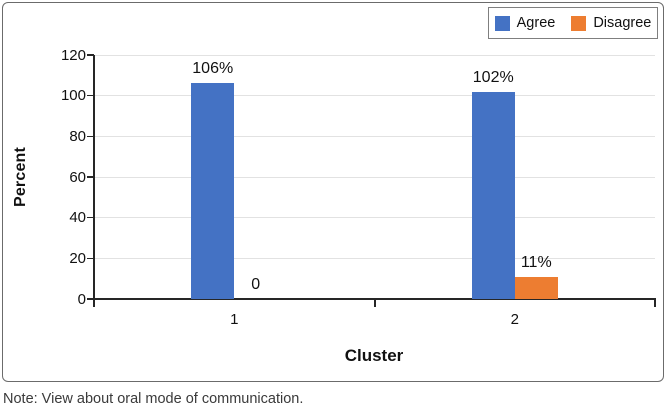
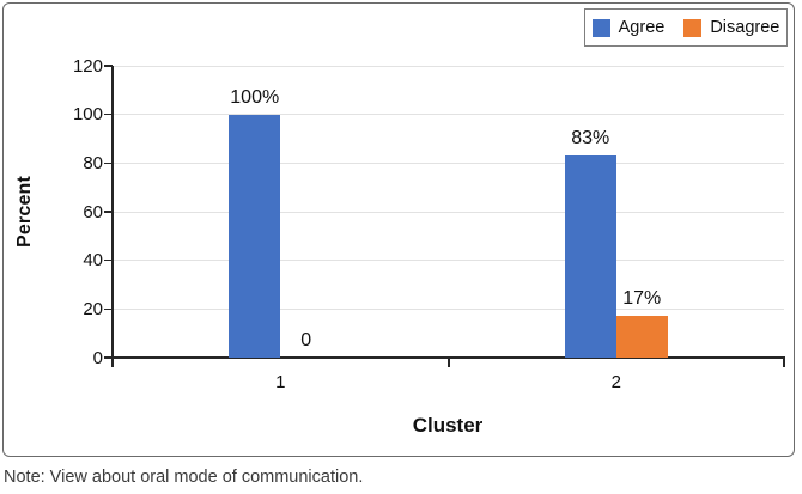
Agree/1: 106% -> 100%
Agree/2: 102% -> 83%
Disagree/2: 11% -> 17%
